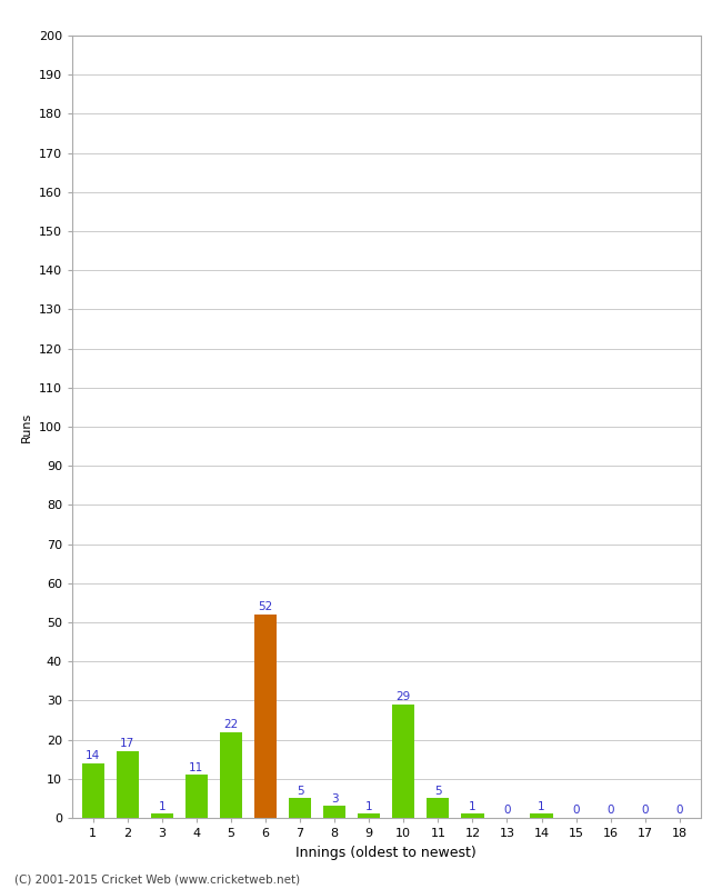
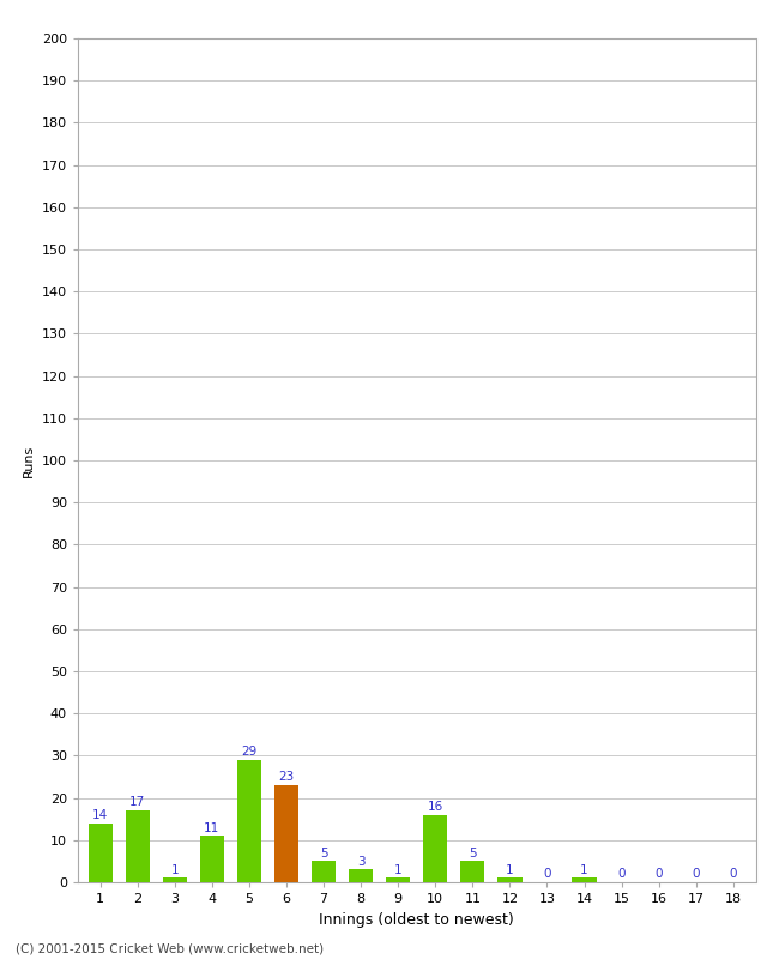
5: 22 -> 29
6: 52 -> 23
10: 29 -> 16
